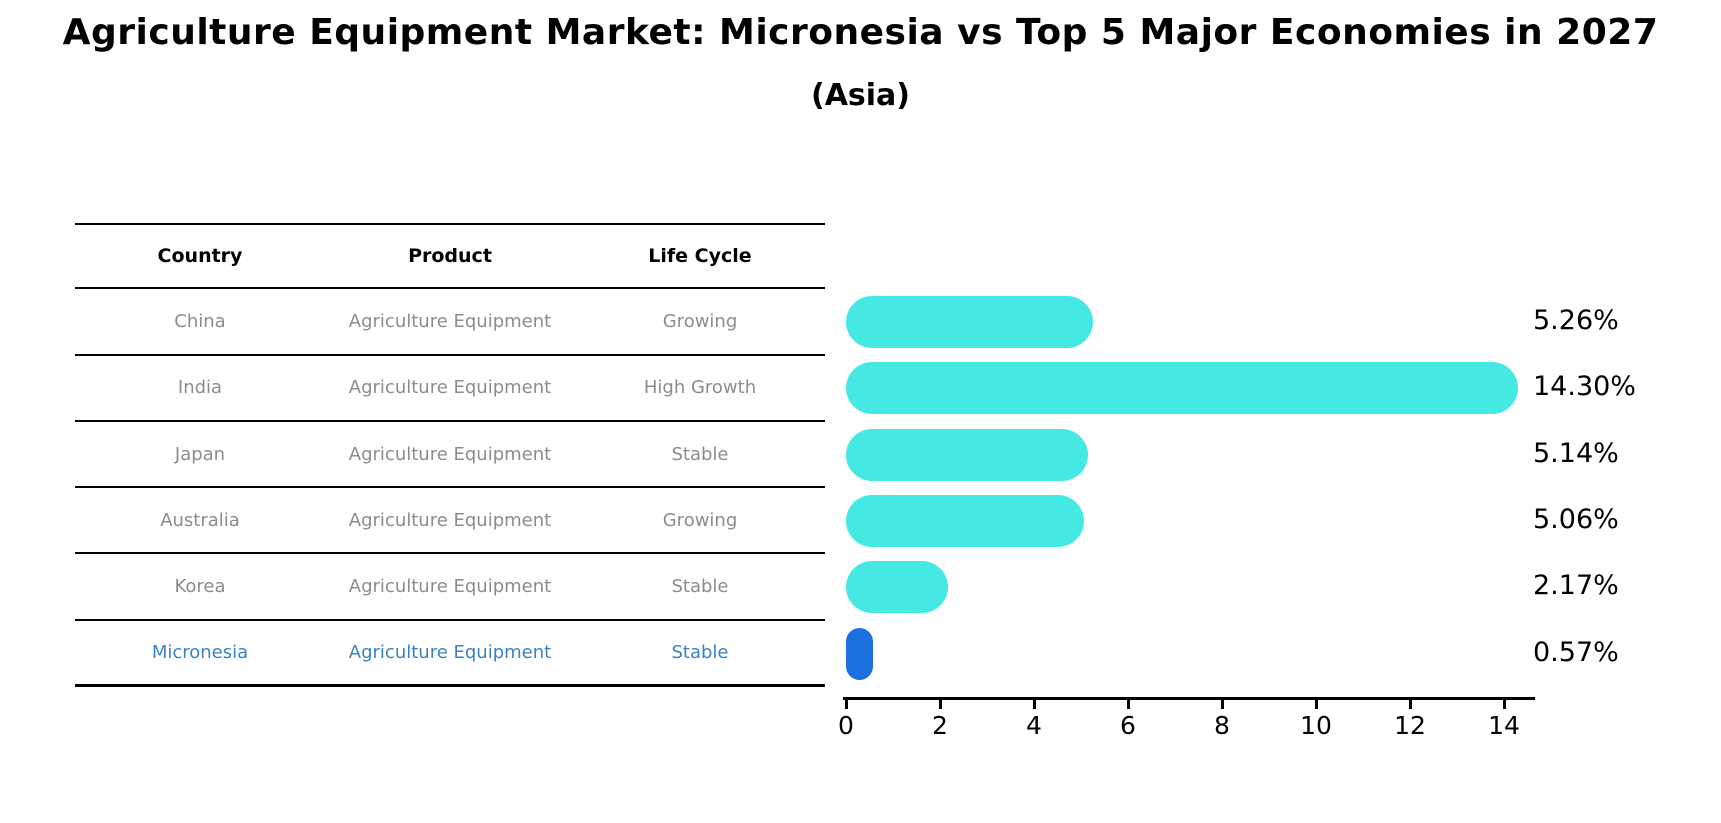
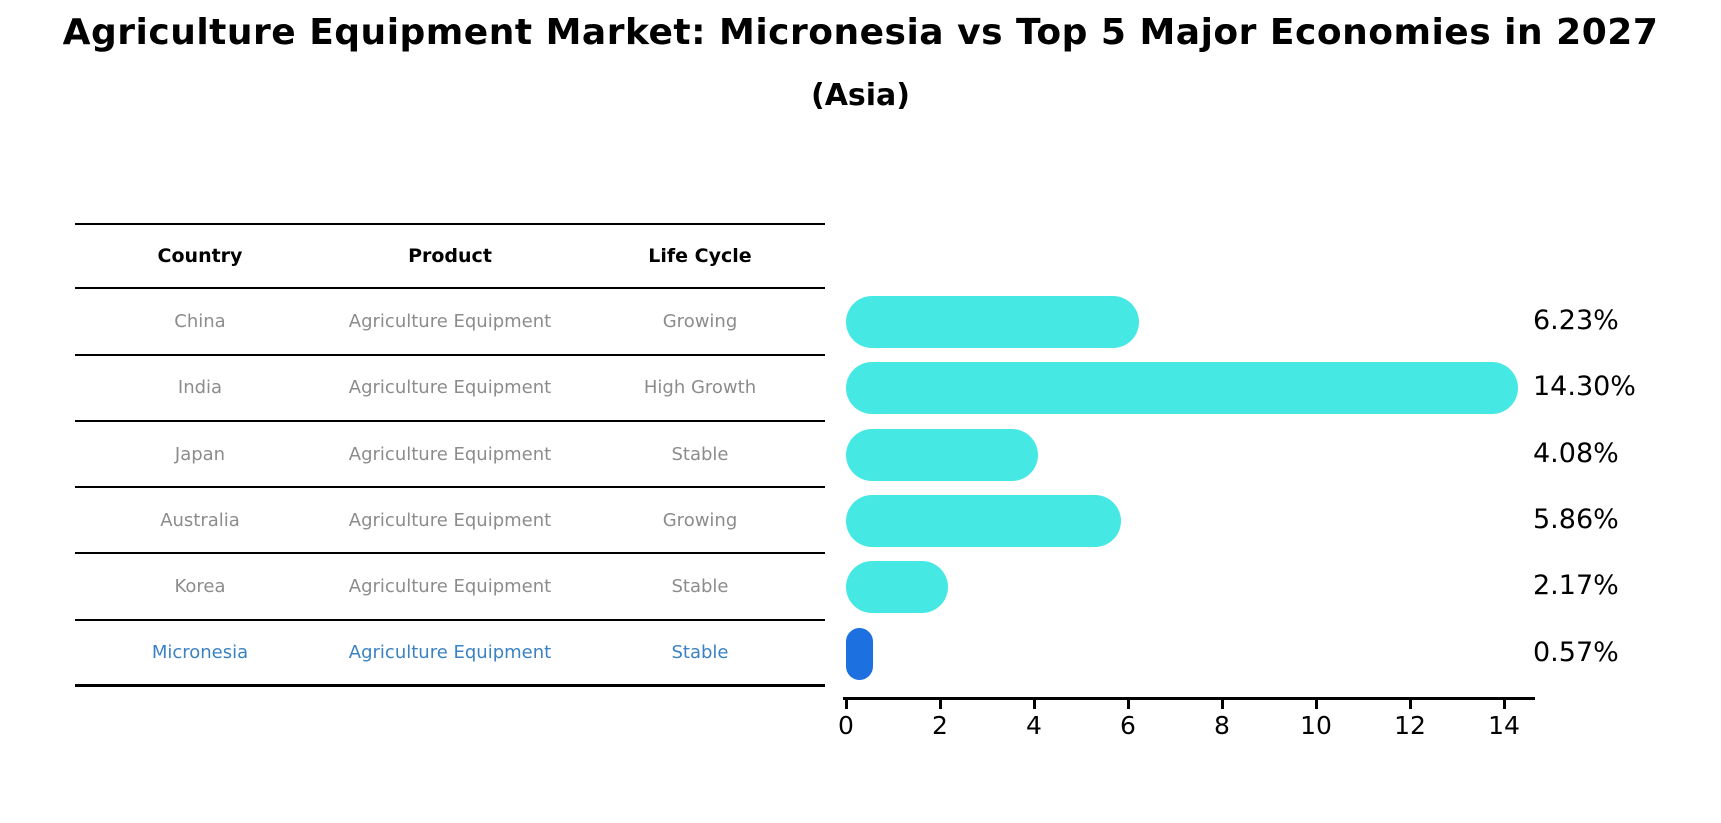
China: 5.26% -> 6.23%
Japan: 5.14% -> 4.08%
Australia: 5.06% -> 5.86%
